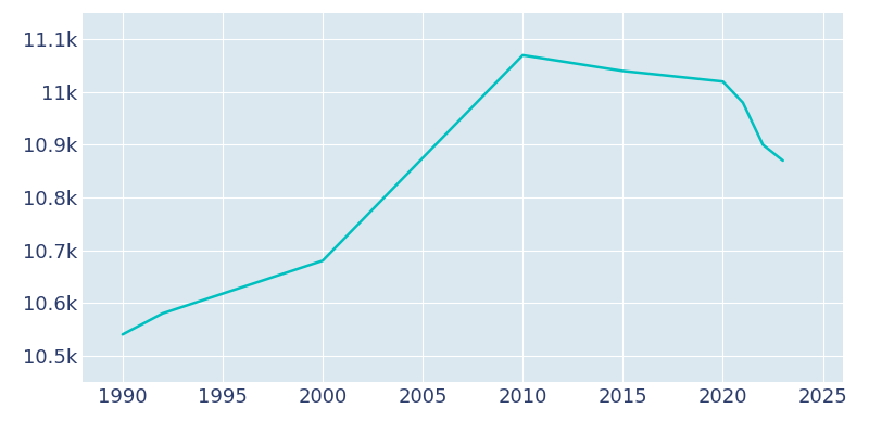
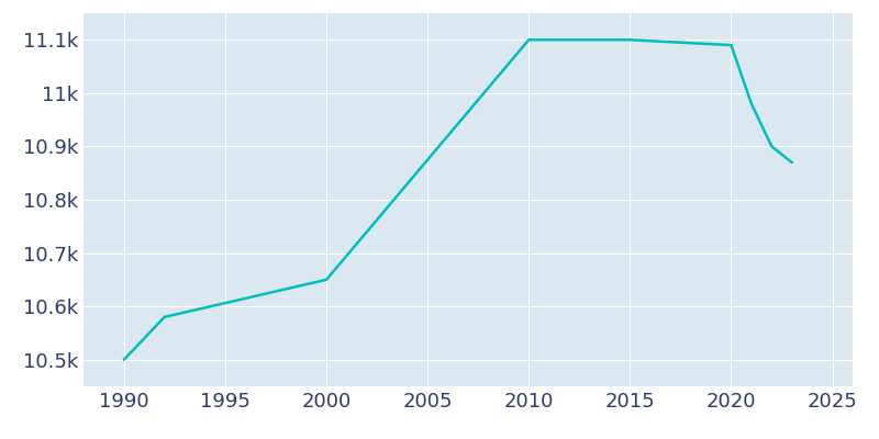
1990: 10.54k -> 10.50k
2000: 10.68k -> 10.65k
2010: 11.07k -> 11.10k
2015: 11.04k -> 11.10k
2020: 11.02k -> 11.09k
